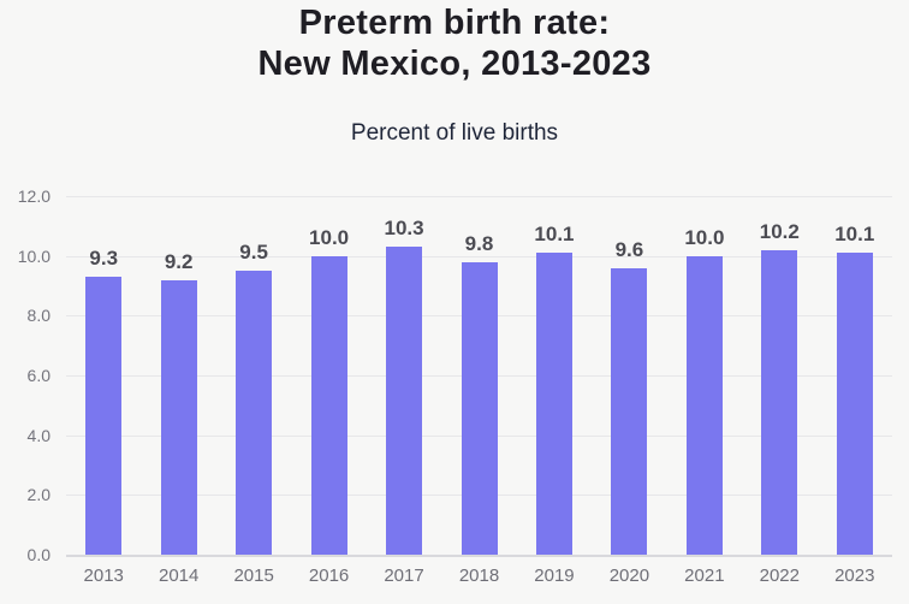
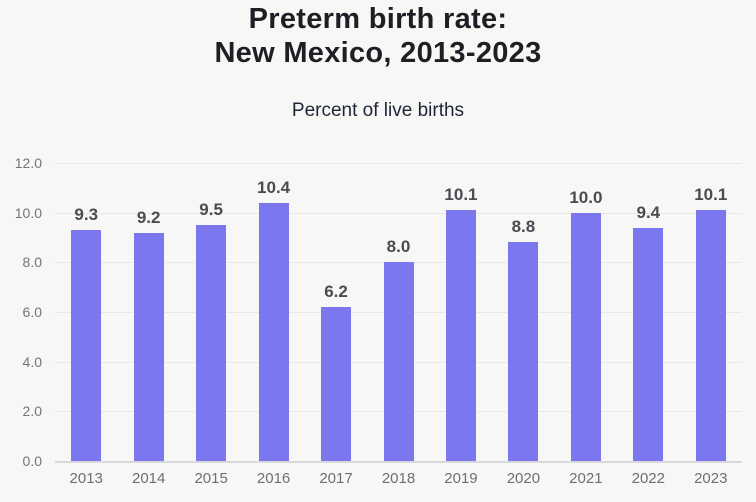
2016: 10.0 -> 10.4
2017: 10.3 -> 6.2
2018: 9.8 -> 8.0
2020: 9.6 -> 8.8
2022: 10.2 -> 9.4
